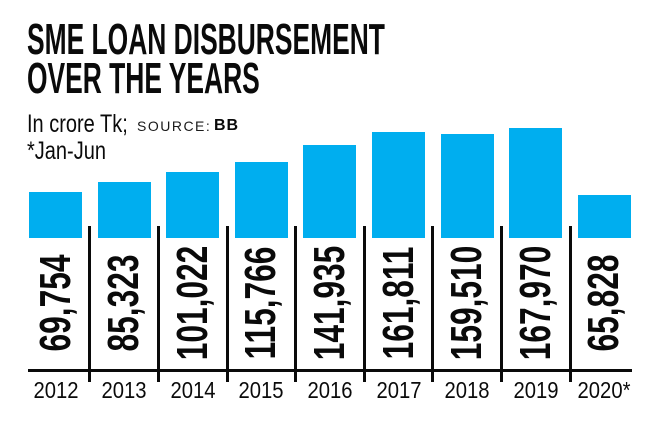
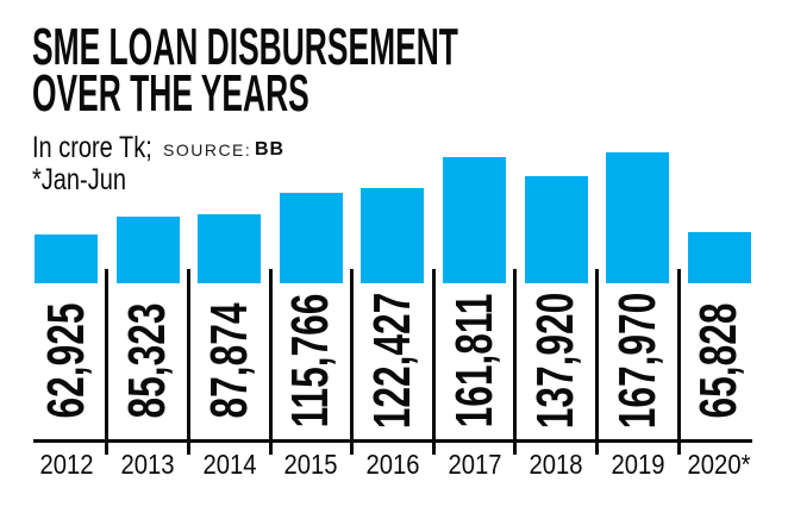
2012: 69,754 -> 62,925
2014: 101,022 -> 87,874
2016: 141,935 -> 122,427
2018: 159,510 -> 137,920
